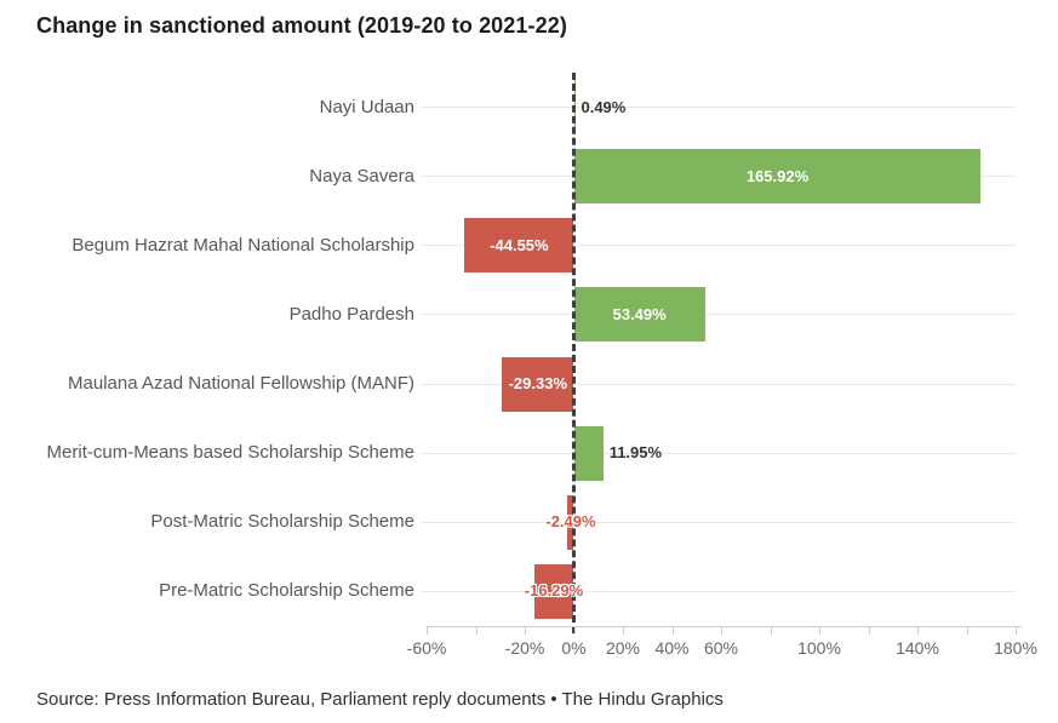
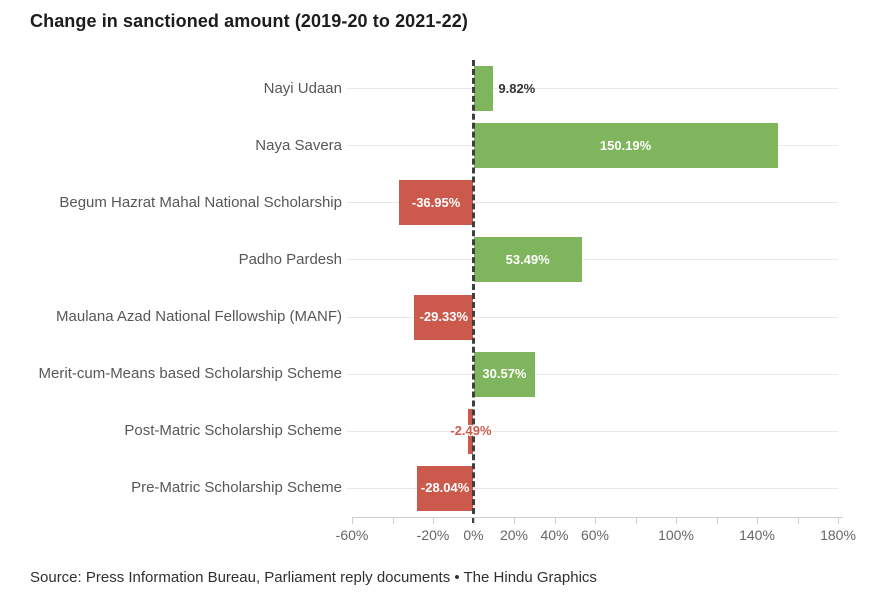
Nayi Udaan: 0.49% -> 9.82%
Naya Savera: 165.92% -> 150.19%
Begum Hazrat Mahal National Scholarship: -44.55% -> -36.95%
Merit-cum-Means based Scholarship Scheme: 11.95% -> 30.57%
Pre-Matric Scholarship Scheme: -16.29% -> -28.04%
